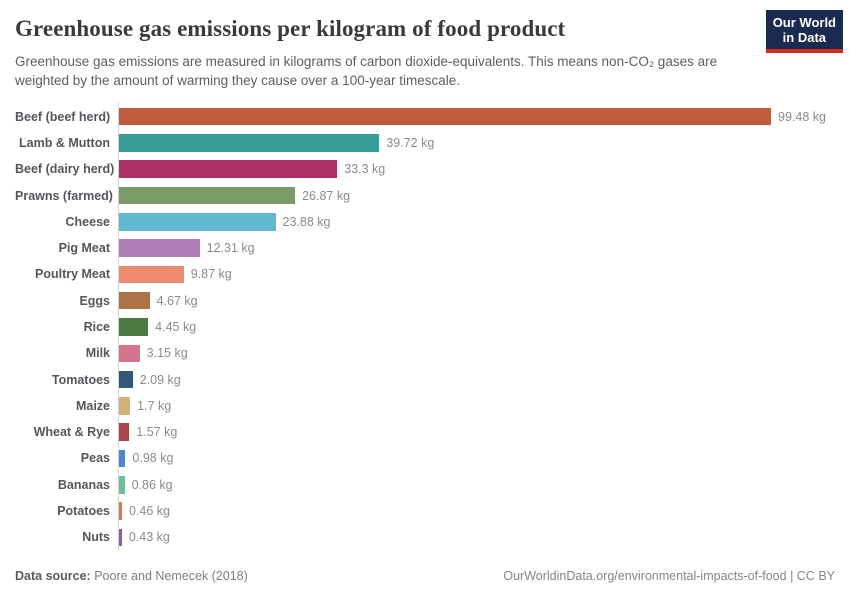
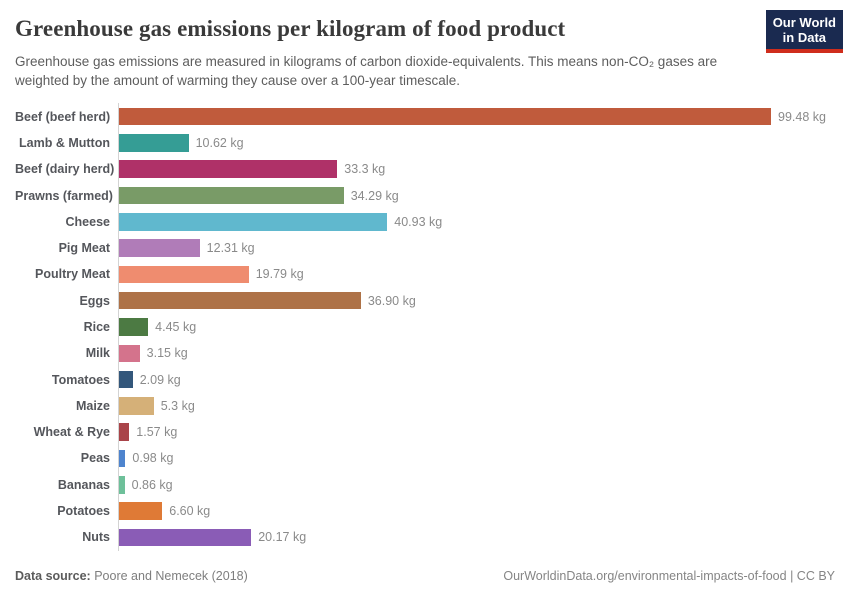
Lamb & Mutton: 39.72 -> 10.62
Prawns (farmed): 26.87 -> 34.29
Cheese: 23.88 -> 40.93
Poultry Meat: 9.87 -> 19.79
Eggs: 4.67 -> 36.90
Maize: 1.7 -> 5.3
Potatoes: 0.46 -> 6.60
Nuts: 0.43 -> 20.17
